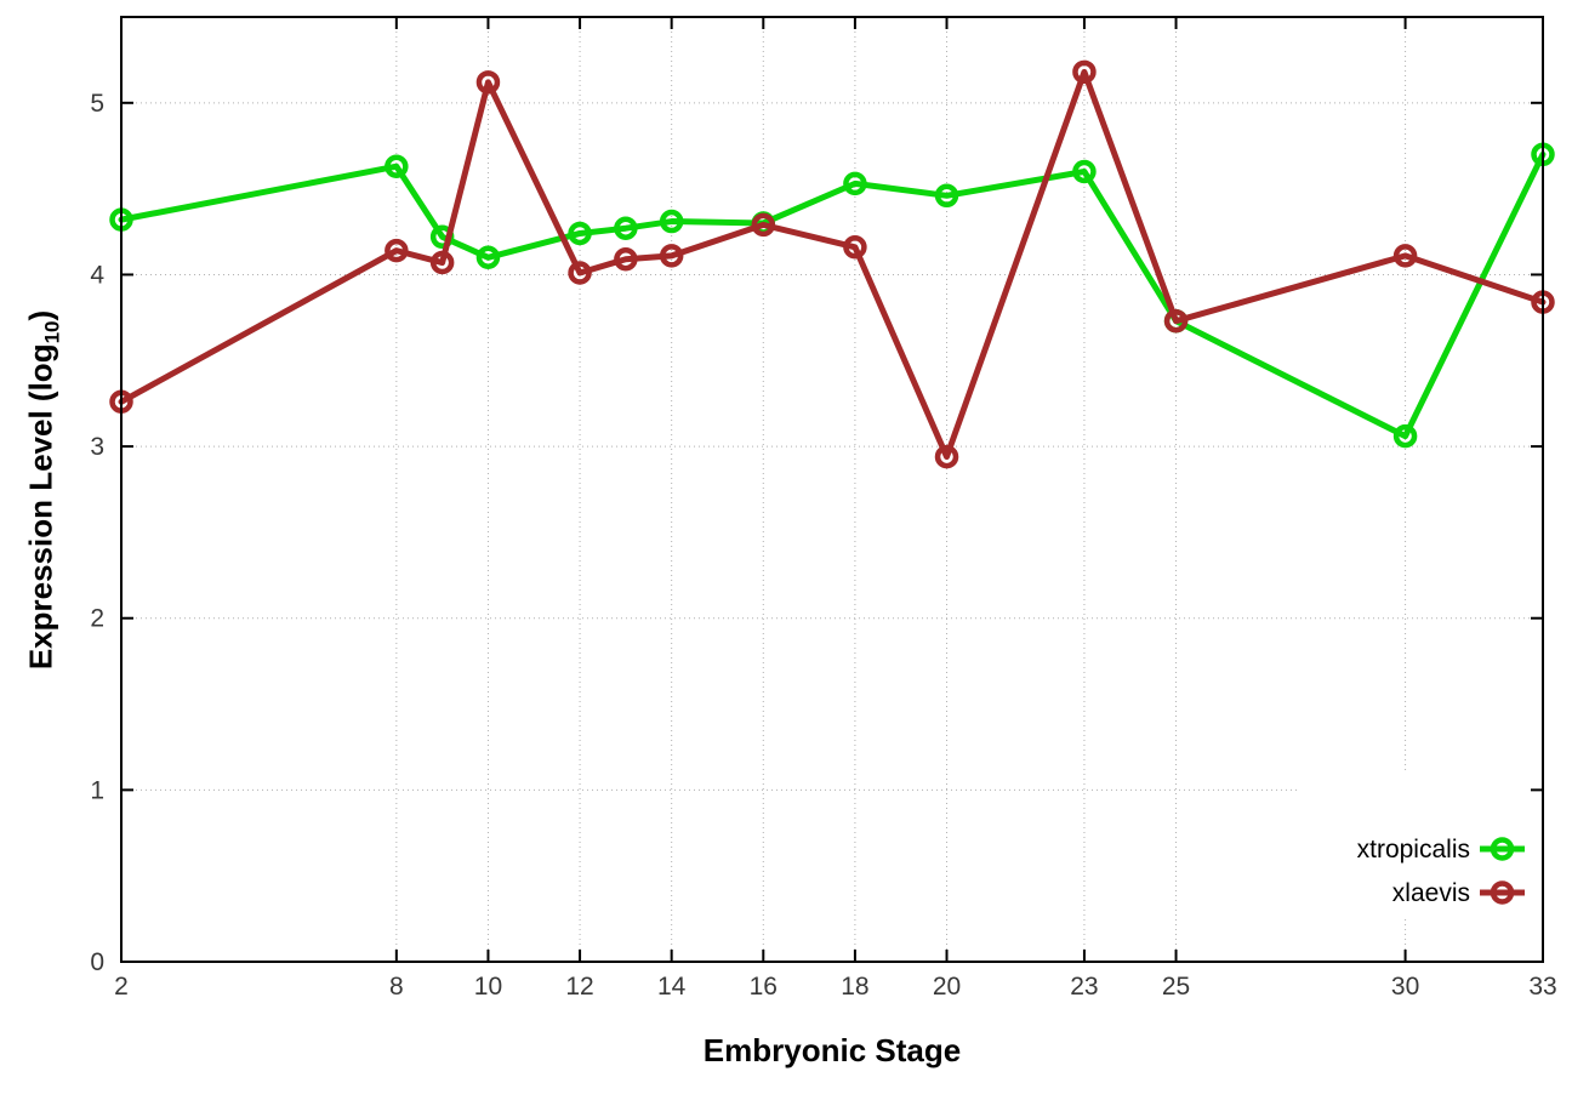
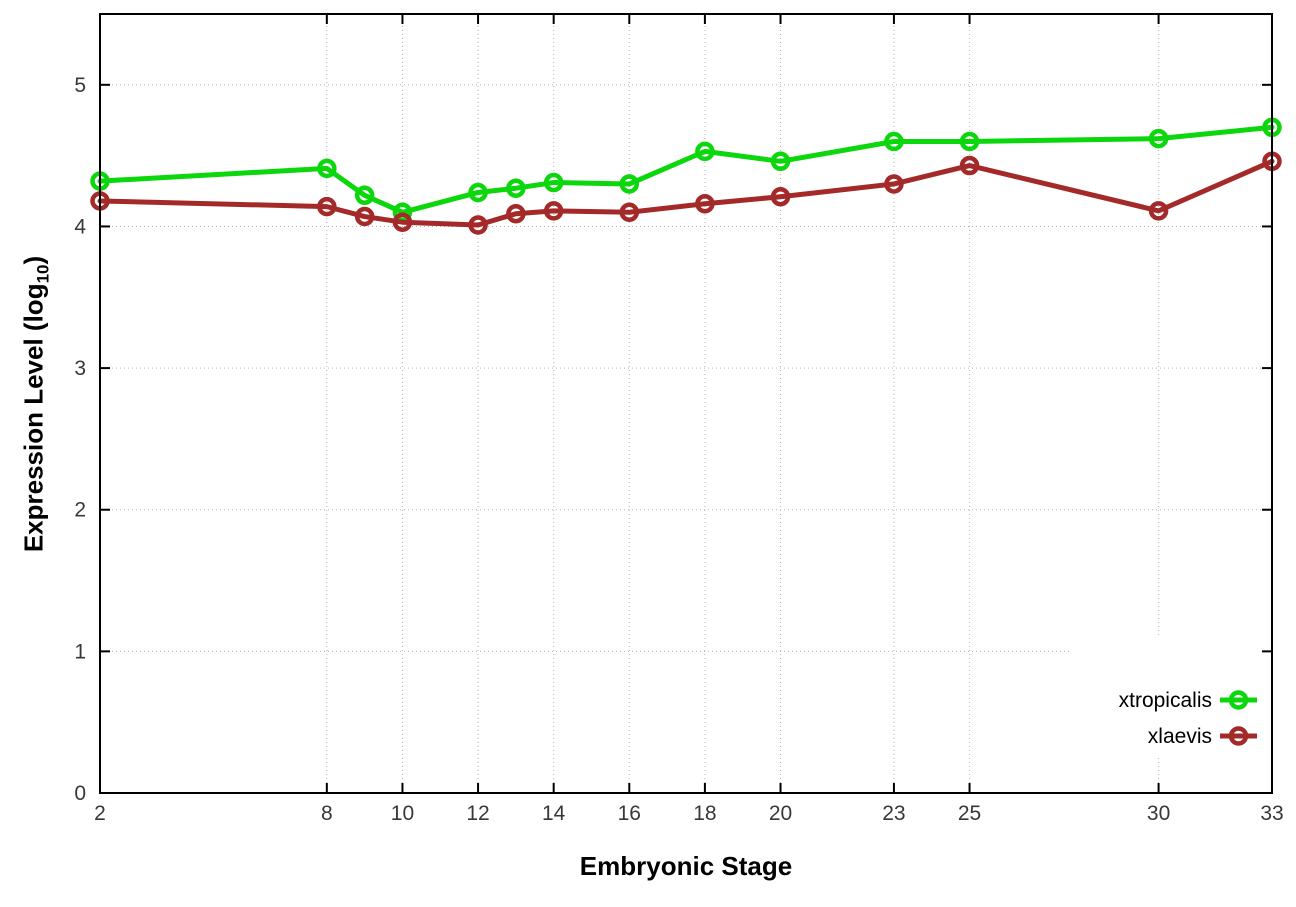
xlaevis/2: 3.26 -> 4.18
xtropicalis/8: 4.63 -> 4.41
xlaevis/10: 5.12 -> 4.03
xlaevis/16: 4.29 -> 4.10
xlaevis/20: 2.94 -> 4.21
xlaevis/23: 5.18 -> 4.30
xtropicalis/25: 3.73 -> 4.60
xlaevis/25: 3.73 -> 4.43
xtropicalis/30: 3.06 -> 4.62
xlaevis/33: 3.84 -> 4.46
